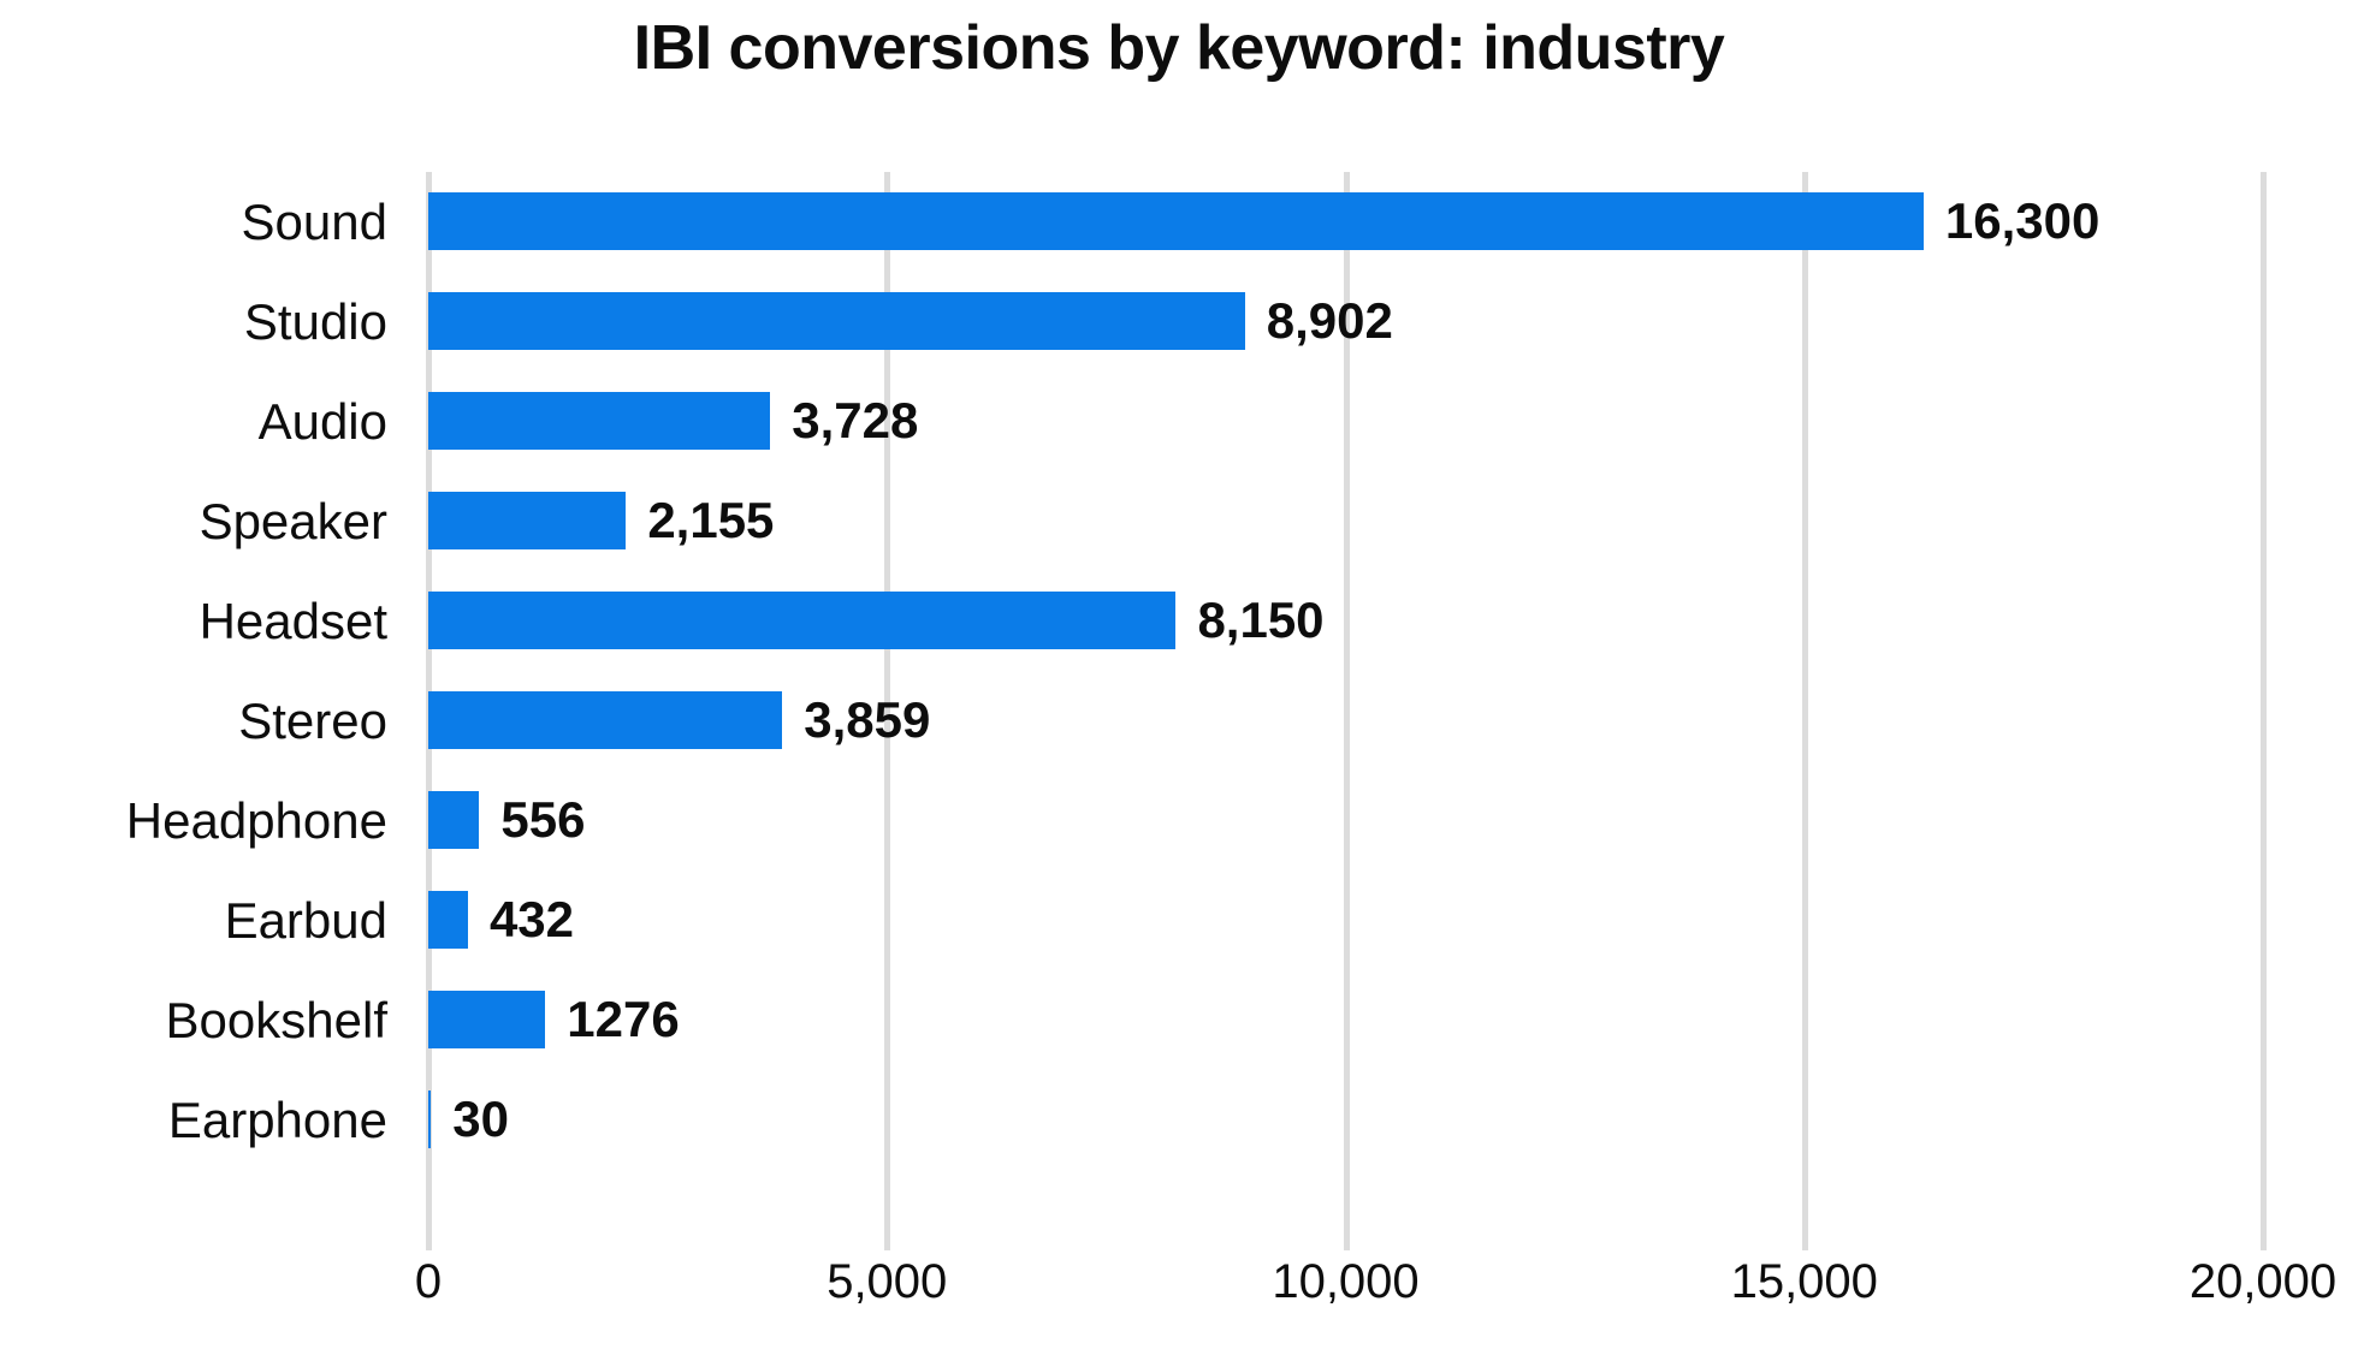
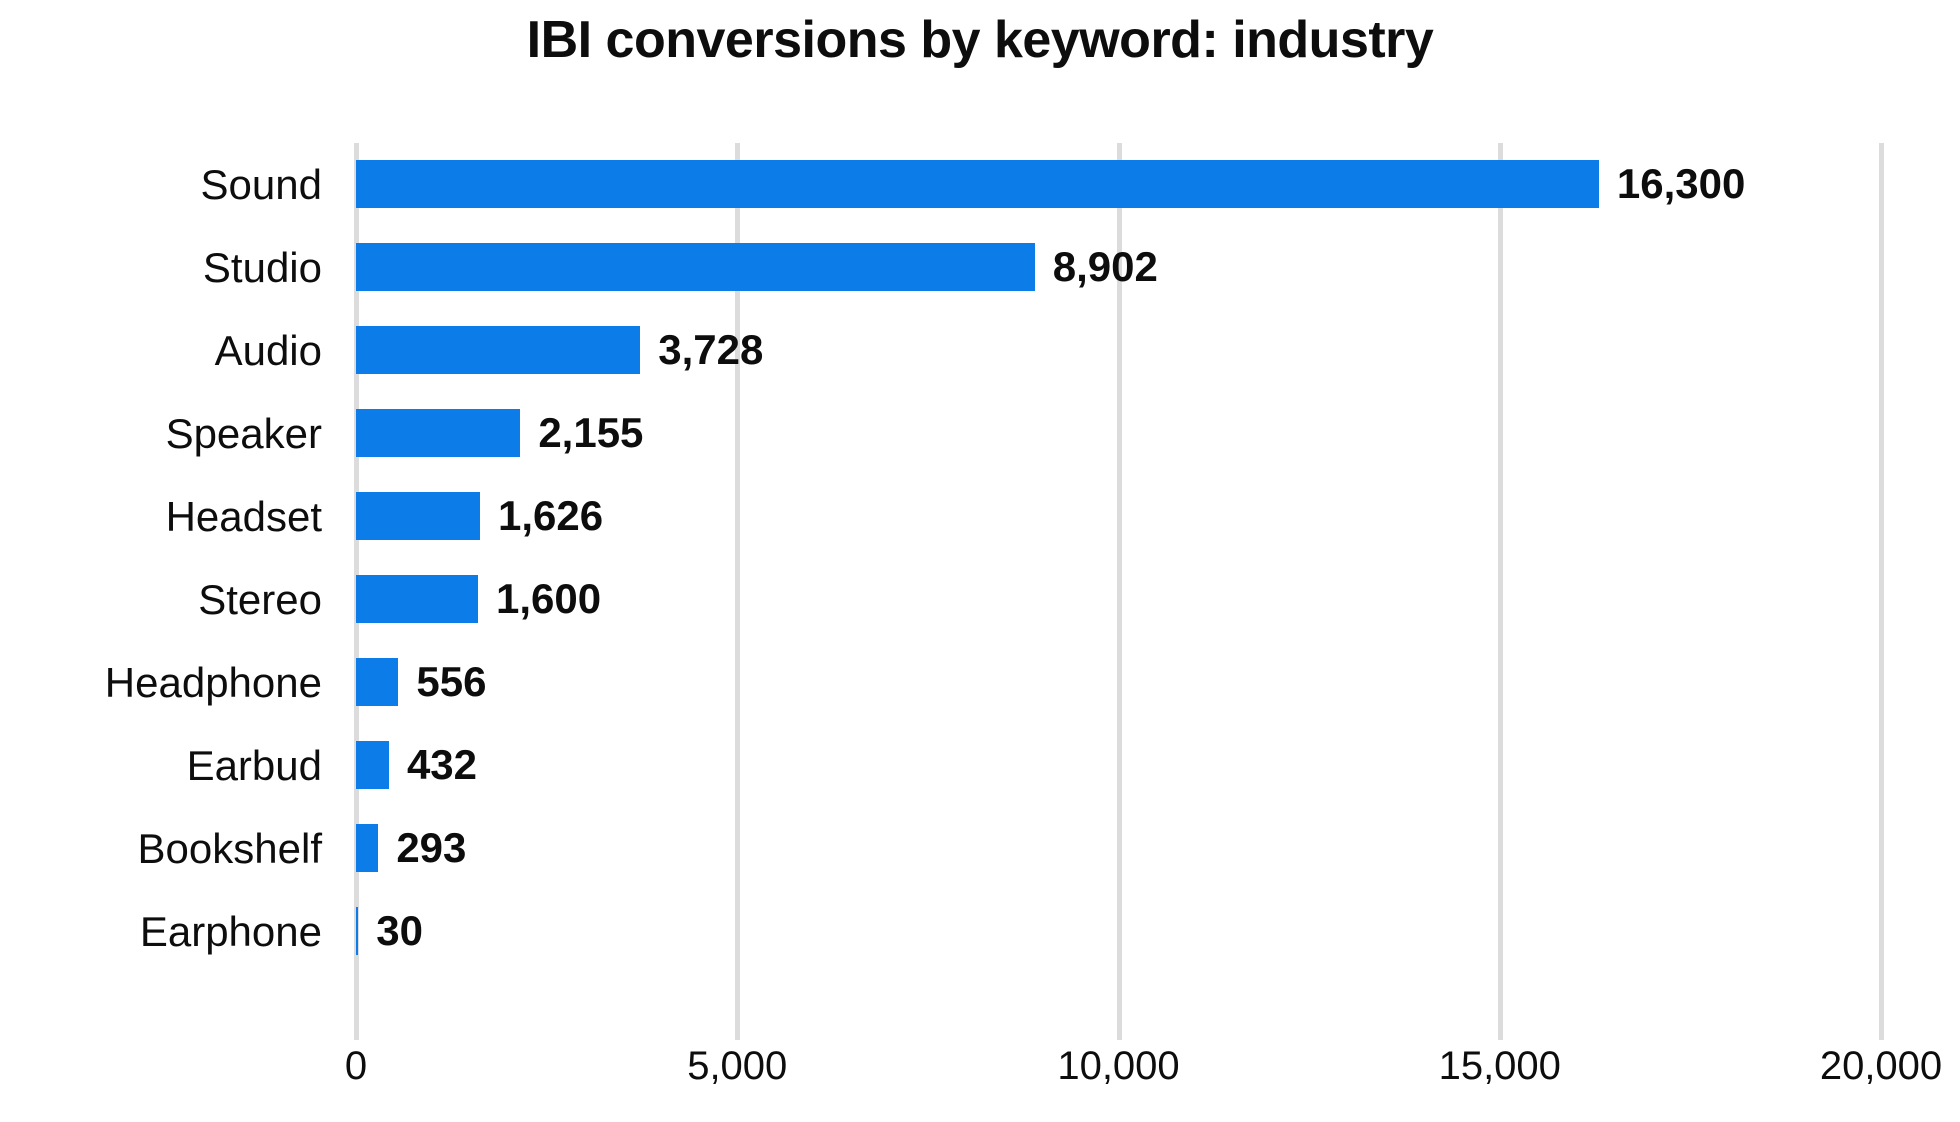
Headset: 8,150 -> 1,626
Stereo: 3,859 -> 1,600
Bookshelf: 1276 -> 293
